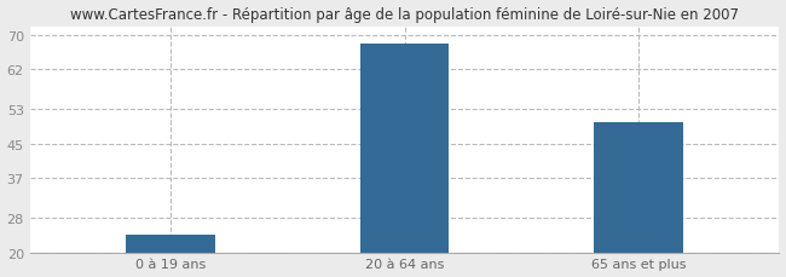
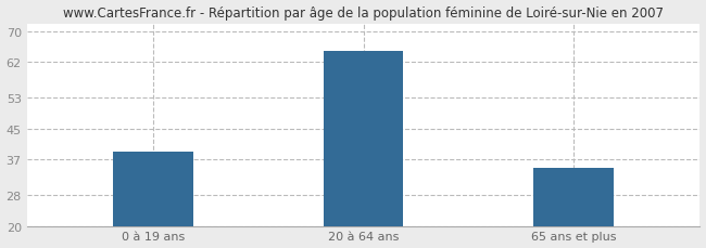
0 à 19 ans: 24 -> 39
20 à 64 ans: 68 -> 65
65 ans et plus: 50 -> 35
